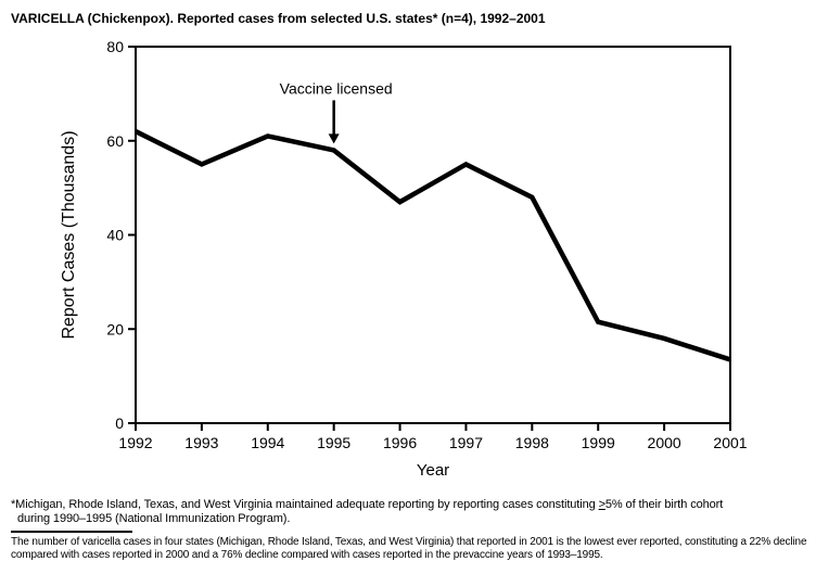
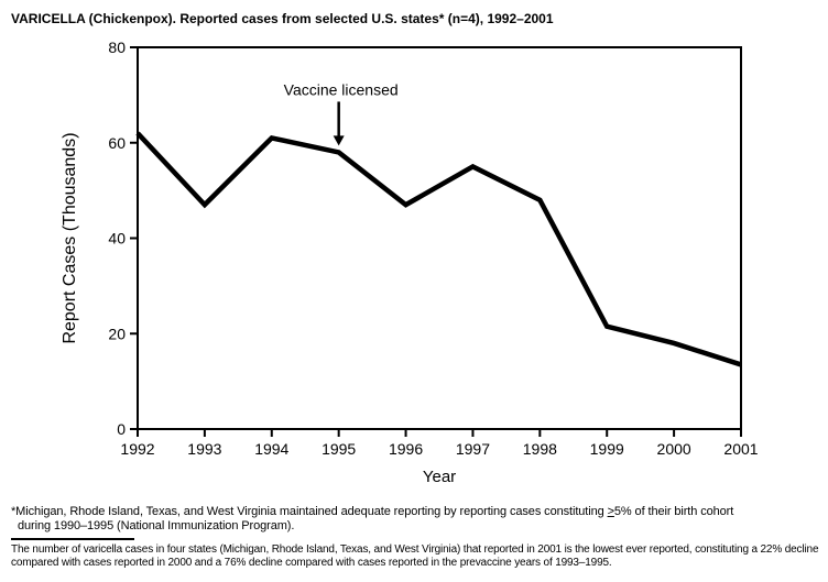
1993: 55 -> 47
